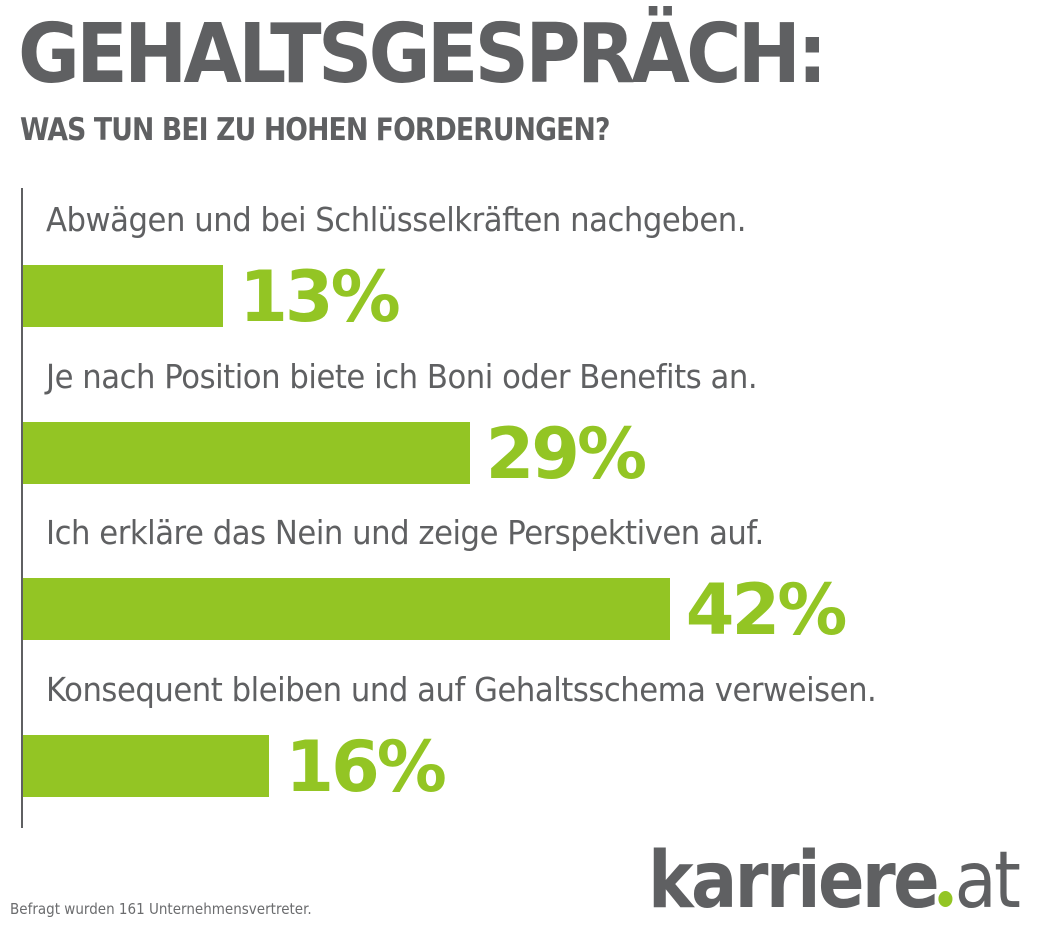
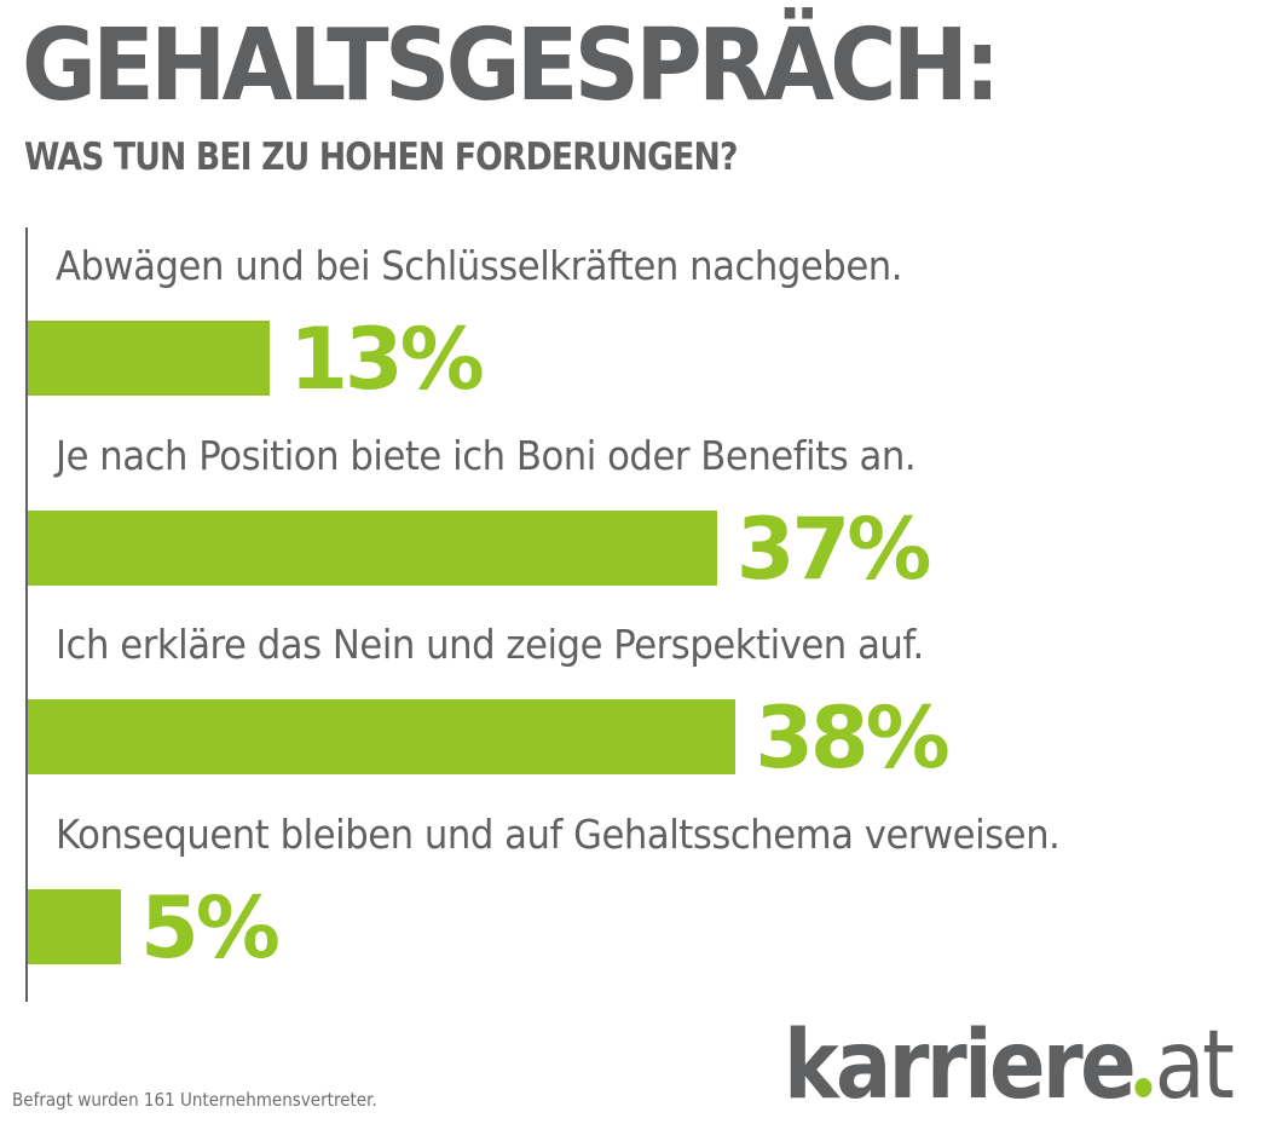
Je nach Position biete ich Boni oder Benefits an.: 29% -> 37%
Ich erkläre das Nein und zeige Perspektiven auf.: 42% -> 38%
Konsequent bleiben und auf Gehaltsschema verweisen.: 16% -> 5%
